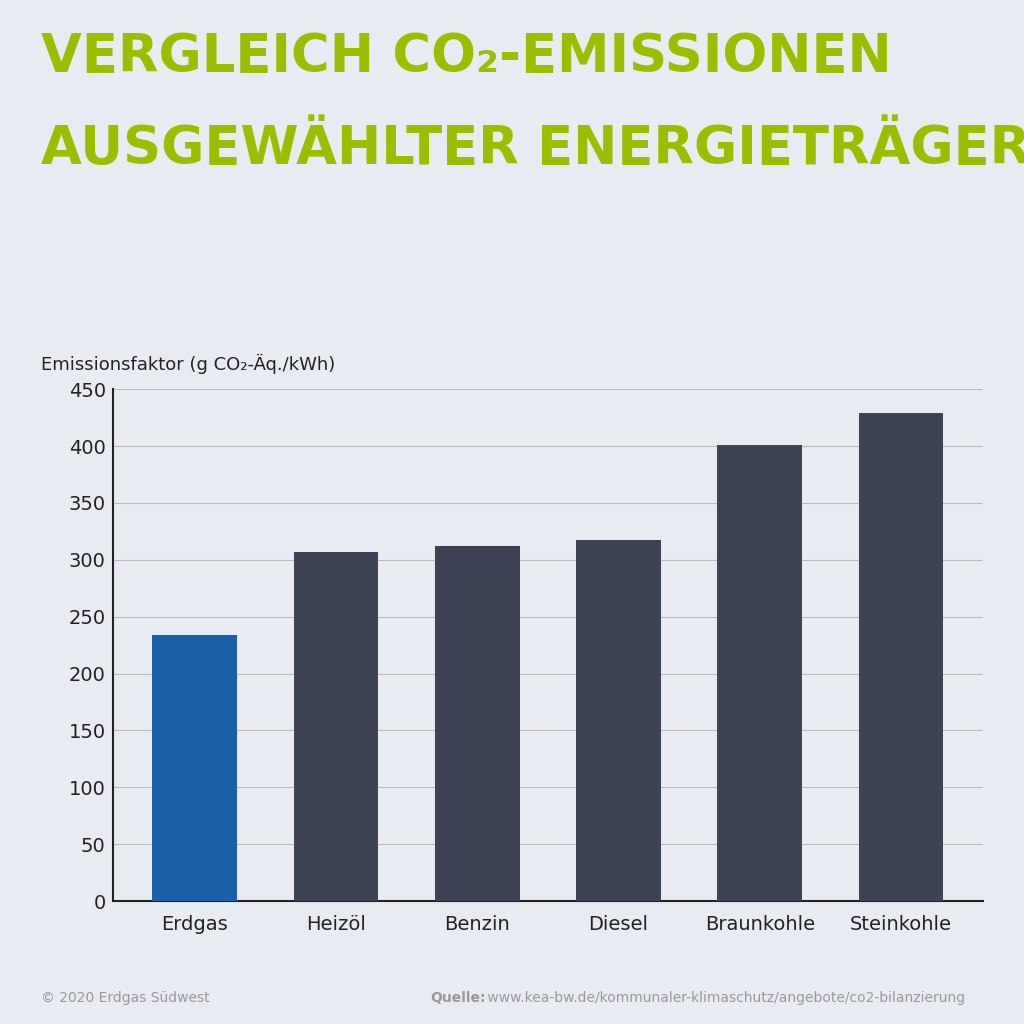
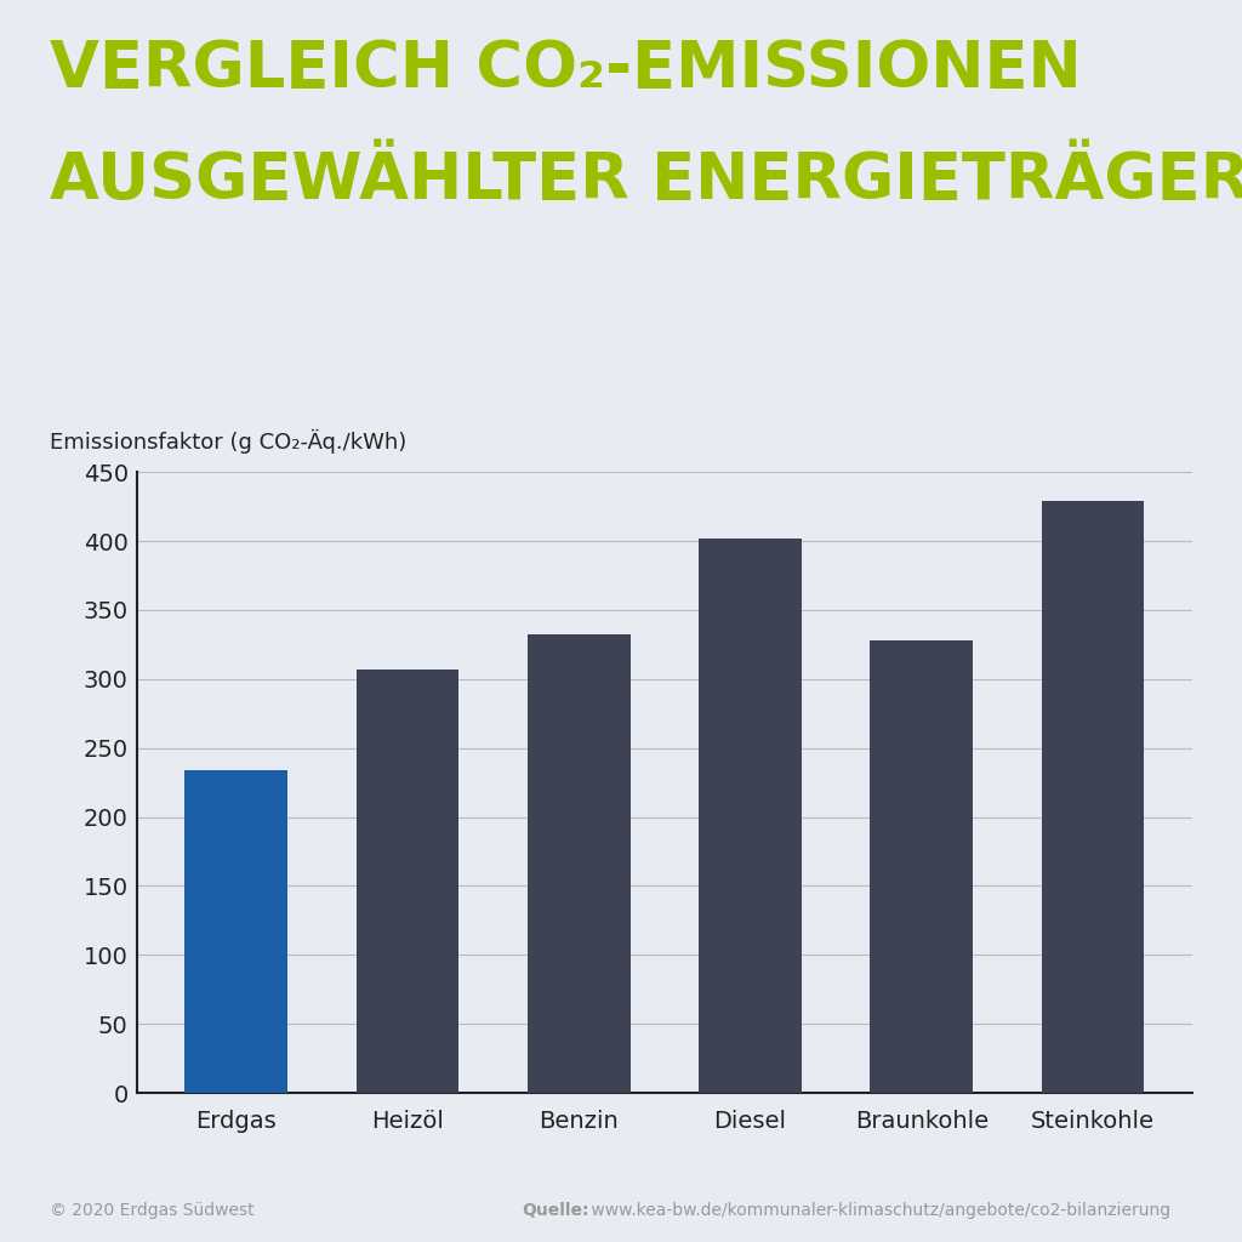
Benzin: 312 -> 332
Diesel: 317 -> 402
Braunkohle: 401 -> 328
